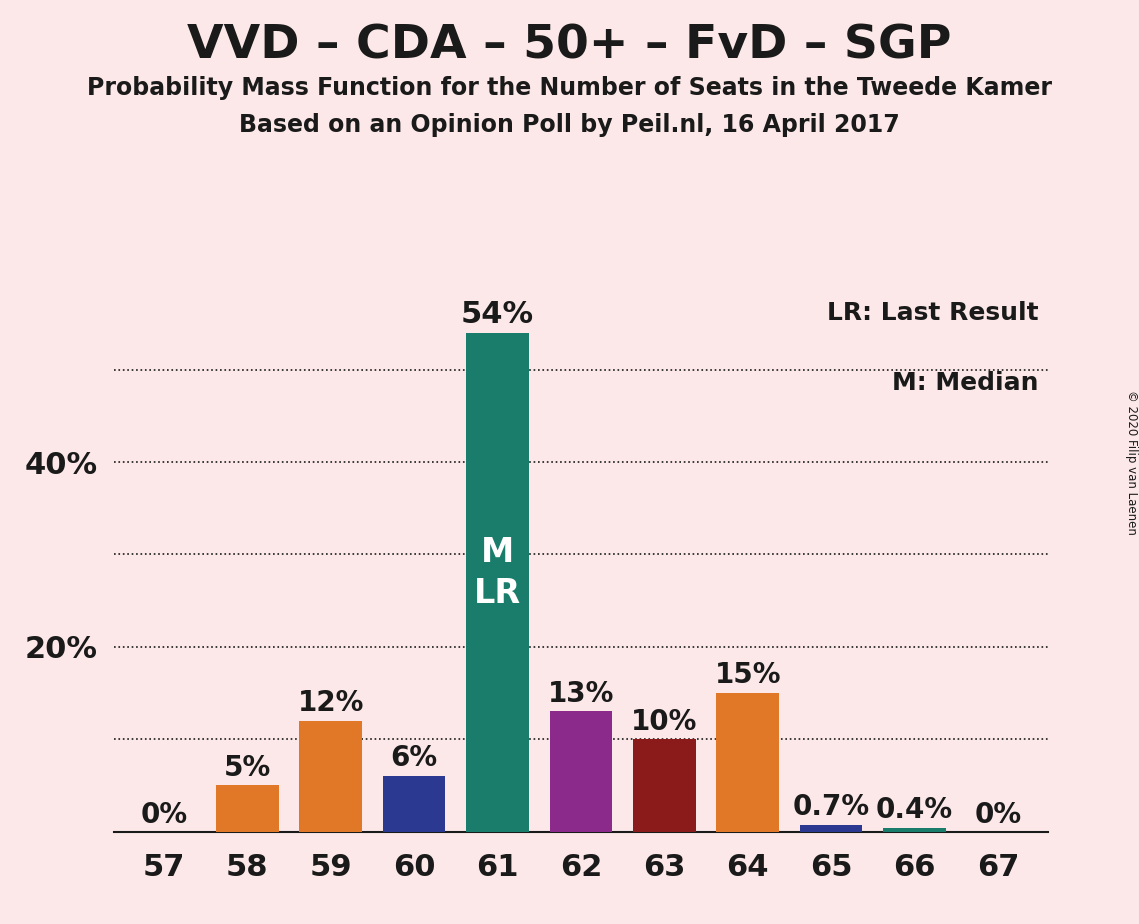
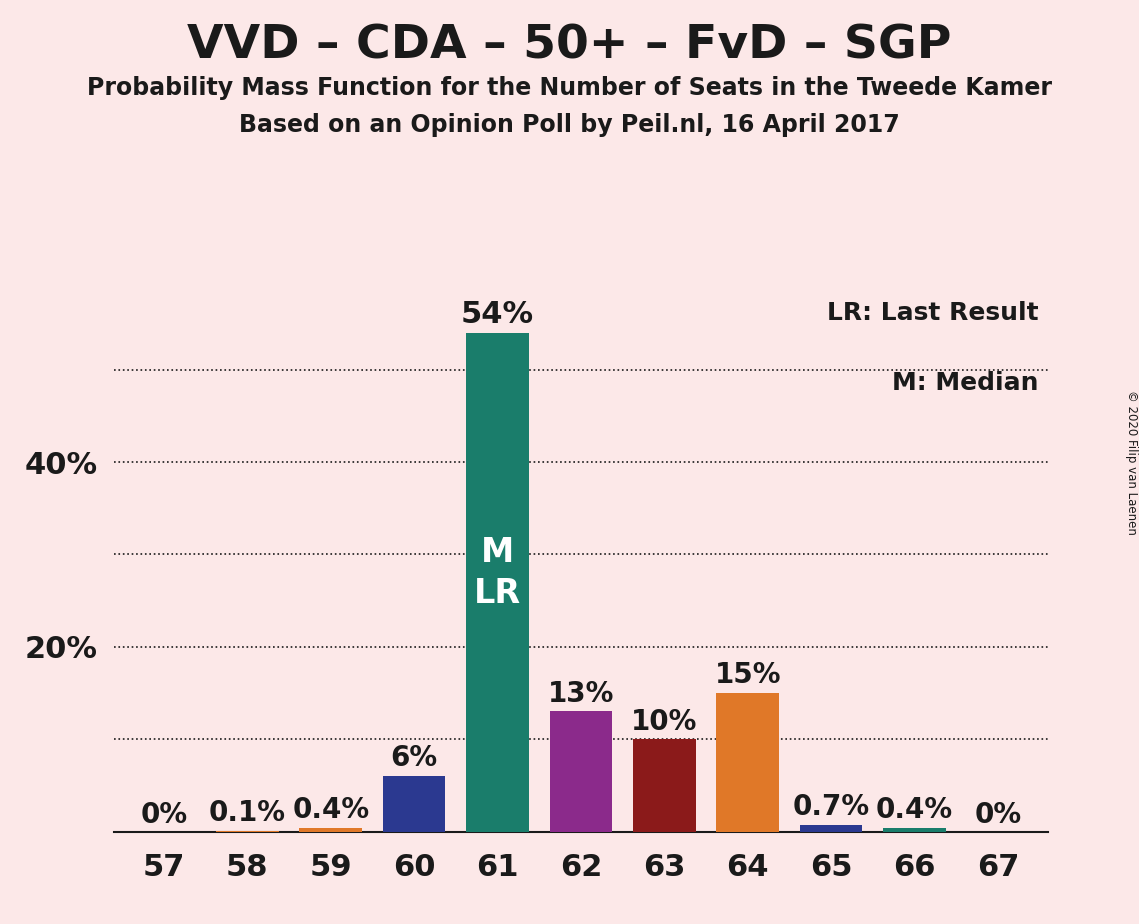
58: 5% -> 0.1%
59: 12% -> 0.4%
